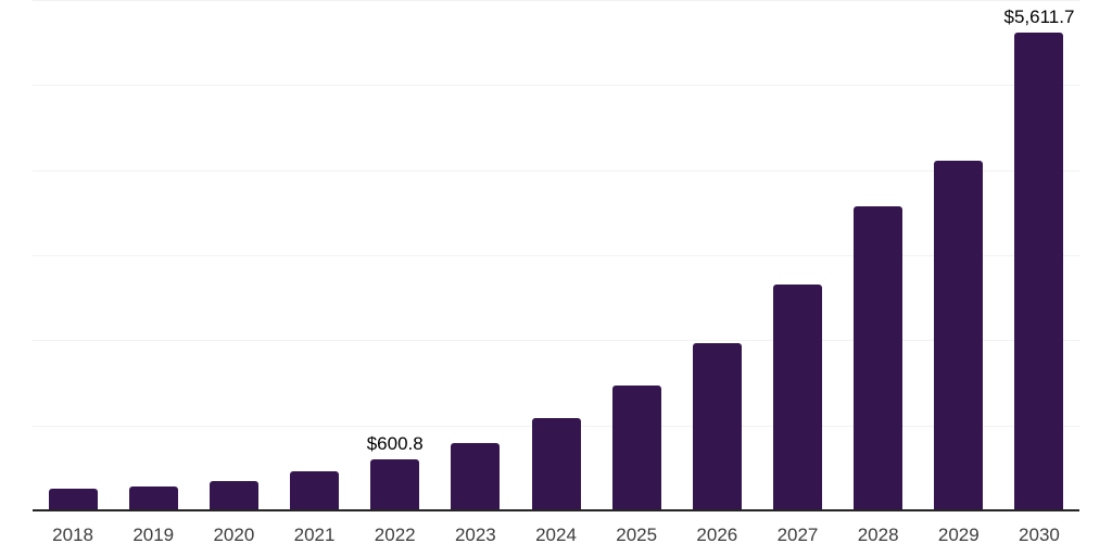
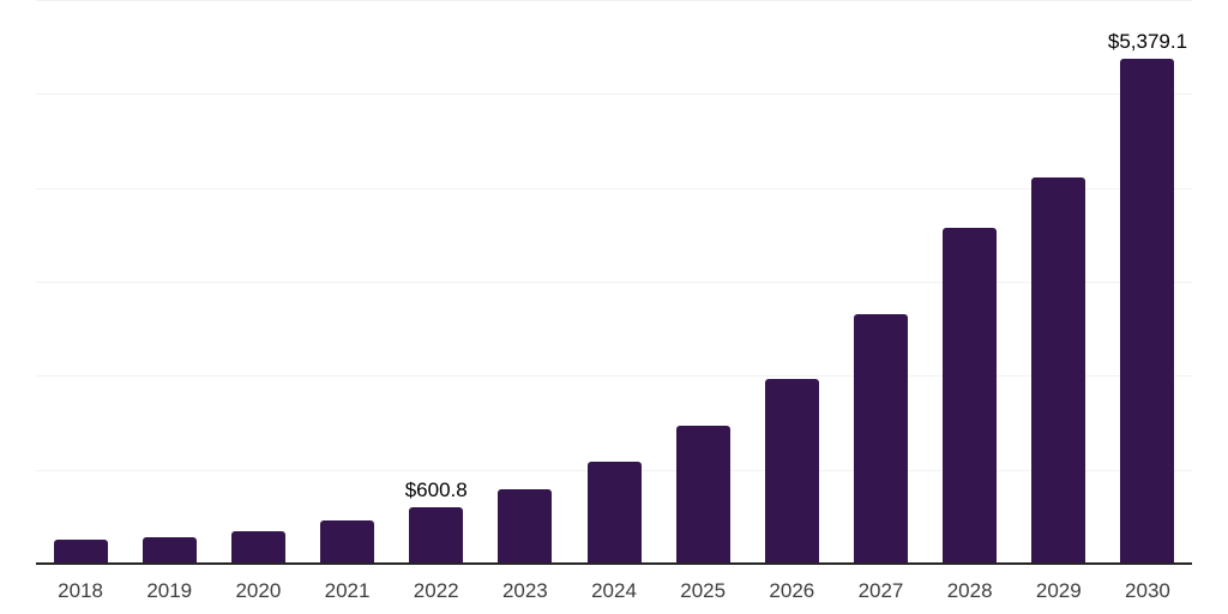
2030: $5,611.7 -> $5,379.1
